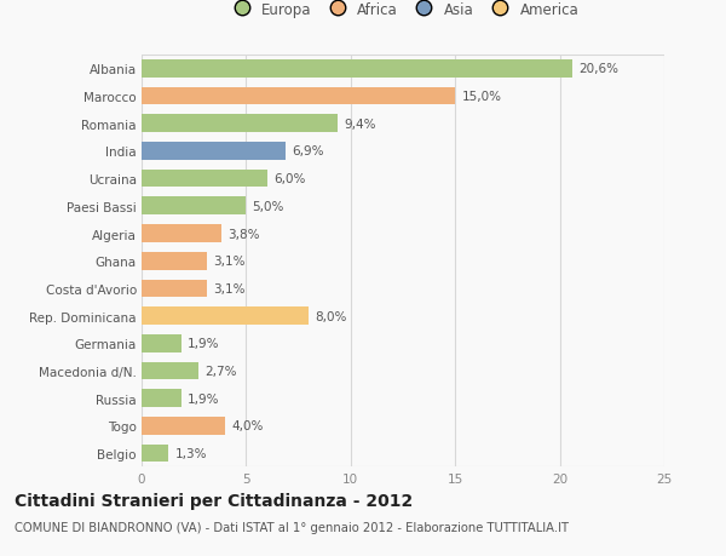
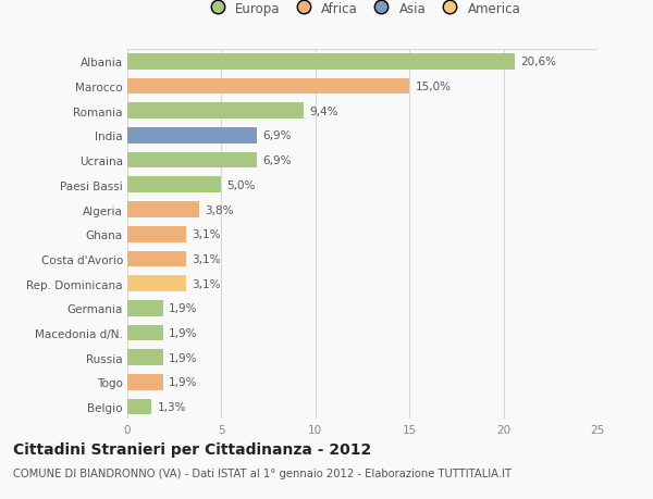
Ucraina: 6,0% -> 6,9%
Rep. Dominicana: 8,0% -> 3,1%
Macedonia d/N.: 2,7% -> 1,9%
Togo: 4,0% -> 1,9%
